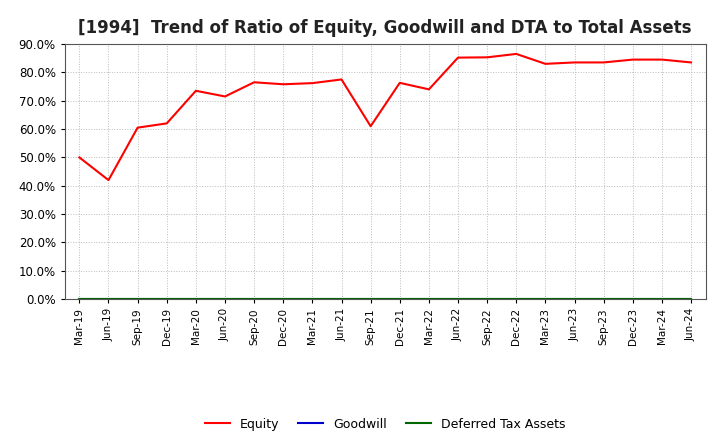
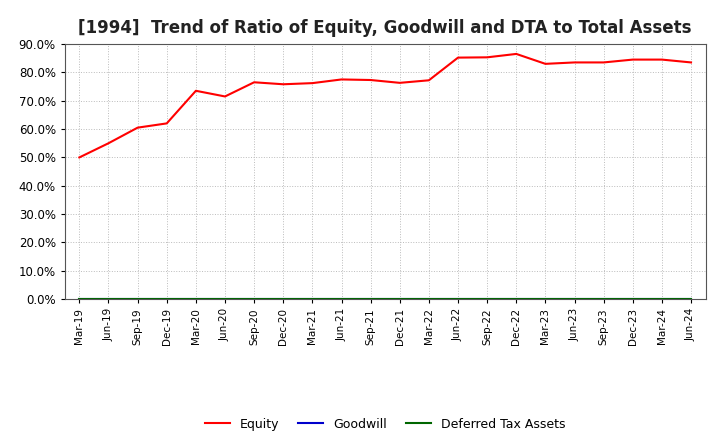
Equity/Jun-19: 42.0% -> 55.0%
Equity/Sep-21: 61.0% -> 77.3%
Equity/Mar-22: 74.0% -> 77.2%
